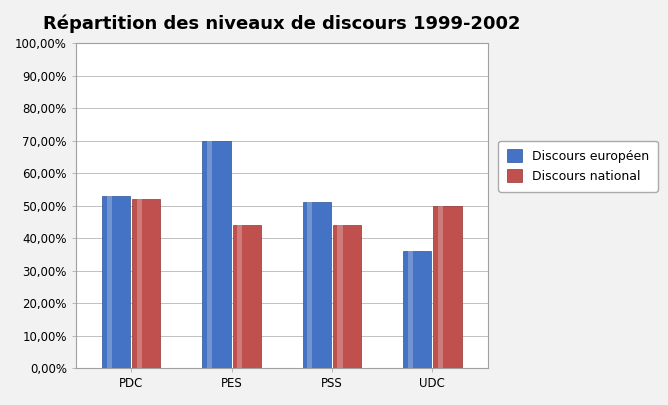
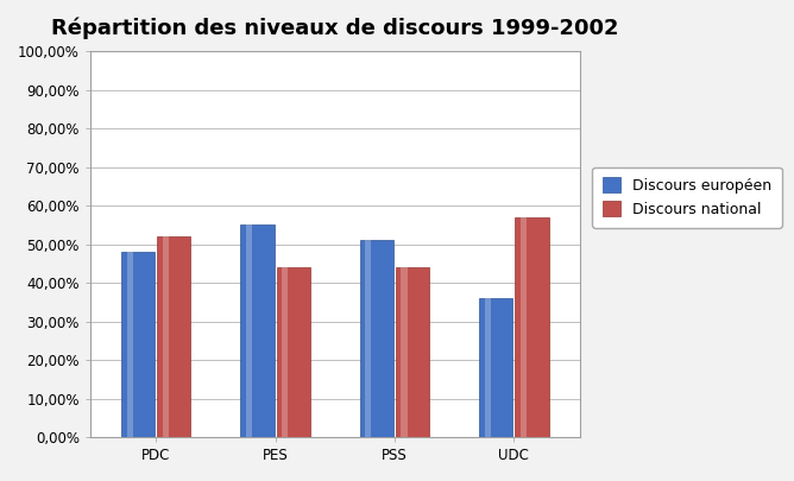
Discours européen/PDC: 53% -> 48%
Discours européen/PES: 70% -> 55%
Discours national/UDC: 50% -> 57%
